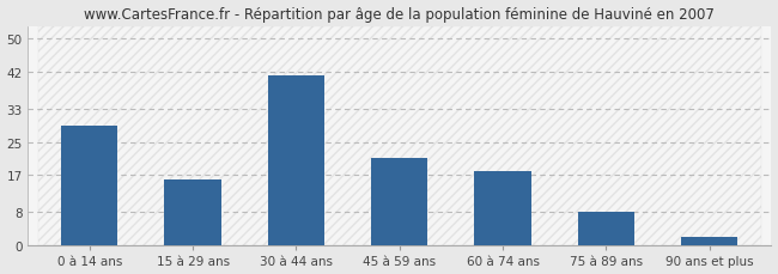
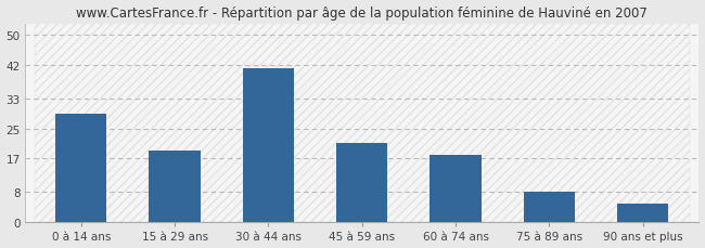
15 à 29 ans: 16 -> 19
90 ans et plus: 2 -> 5
